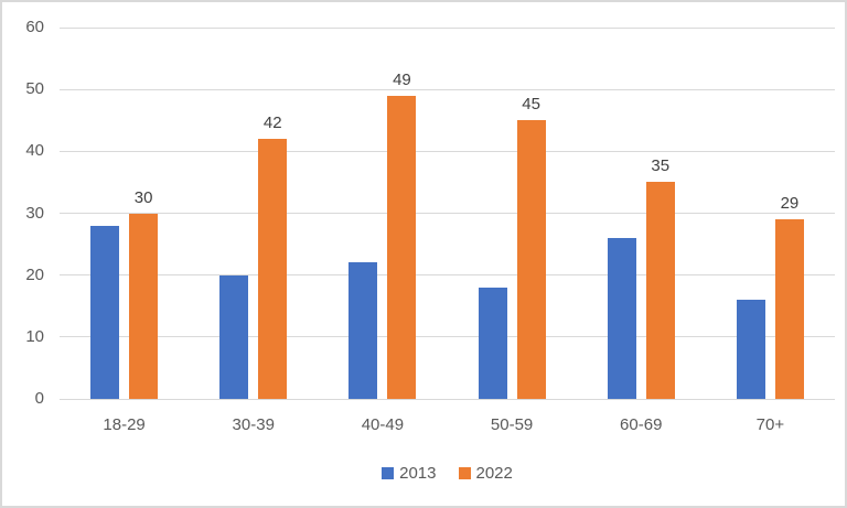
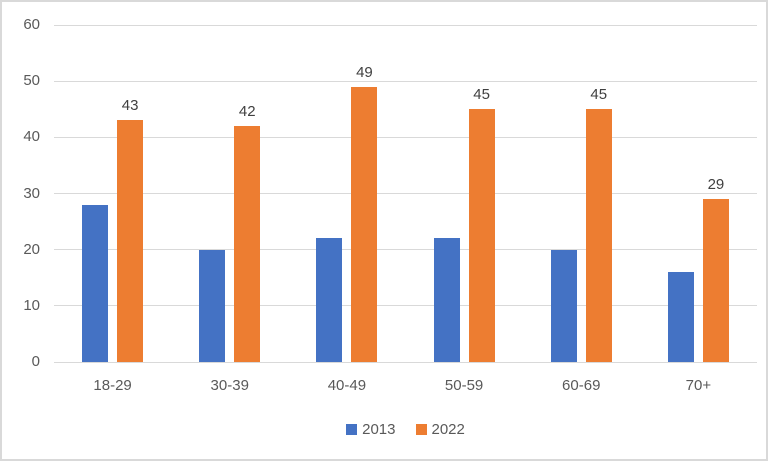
2022/18-29: 30 -> 43
2013/50-59: 18 -> 22
2013/60-69: 26 -> 20
2022/60-69: 35 -> 45
